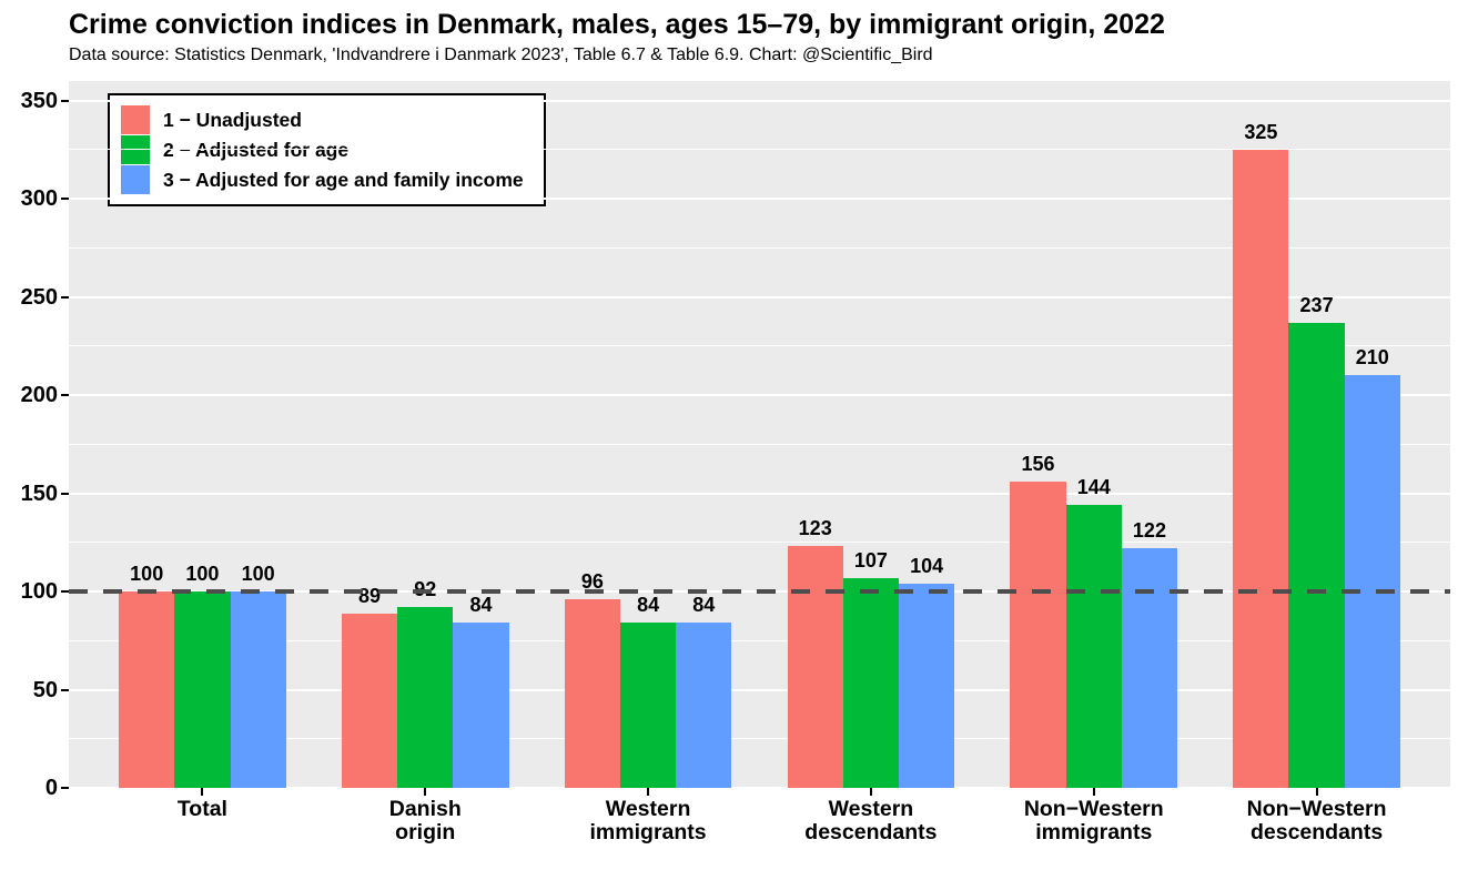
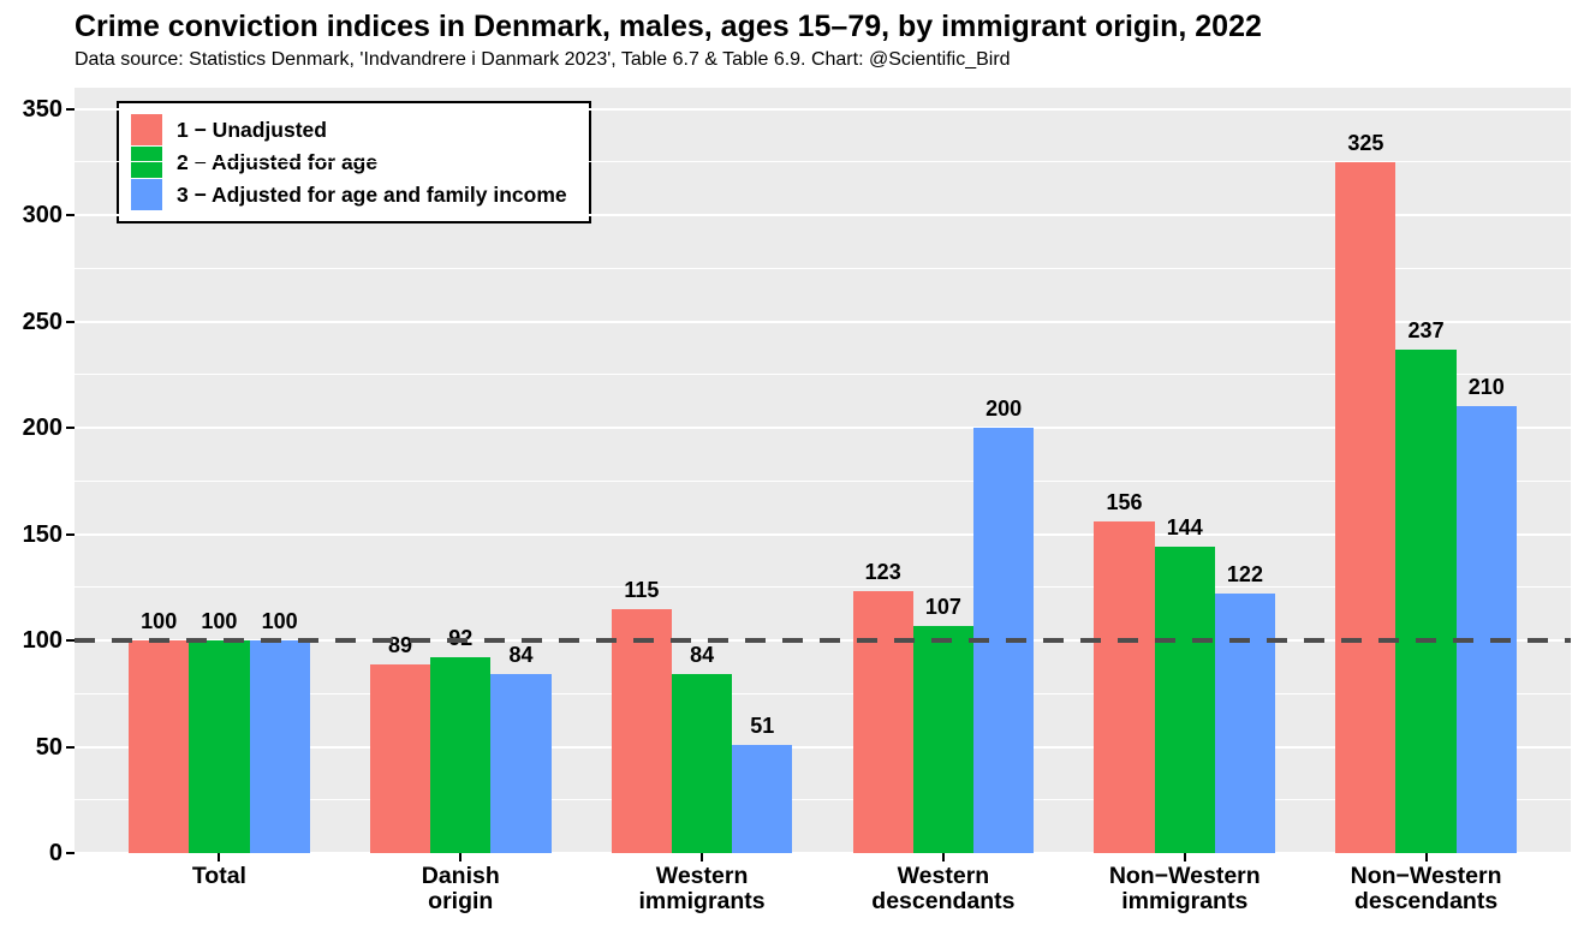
1 − Unadjusted/Western immigrants: 96 -> 115
3 − Adjusted for age and family income/Western immigrants: 84 -> 51
3 − Adjusted for age and family income/Western descendants: 104 -> 200
